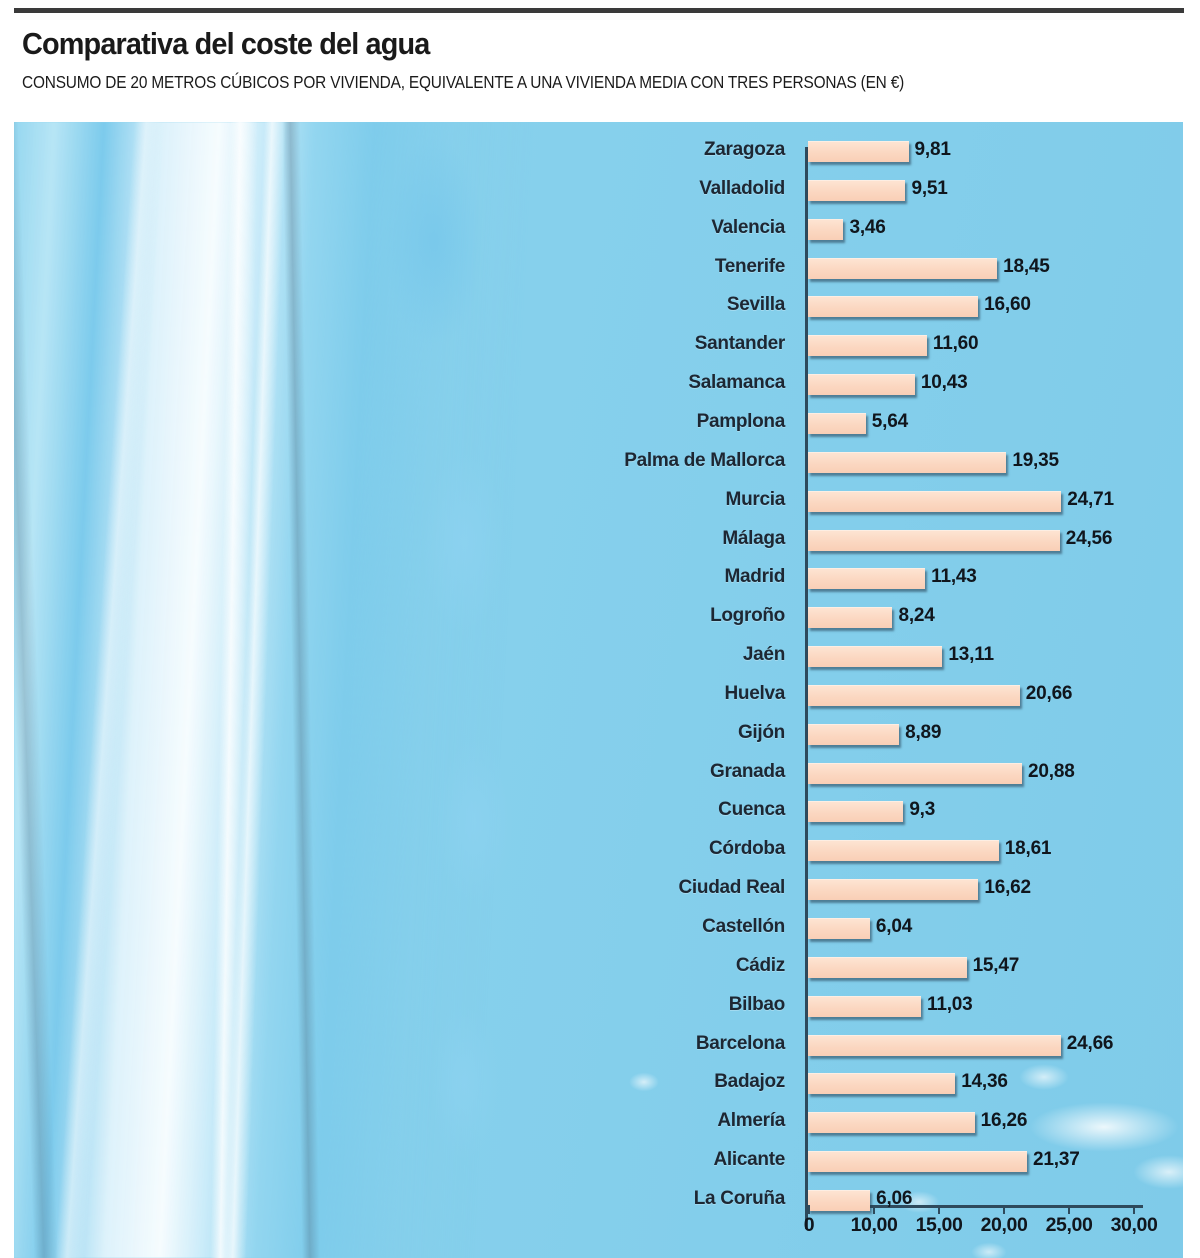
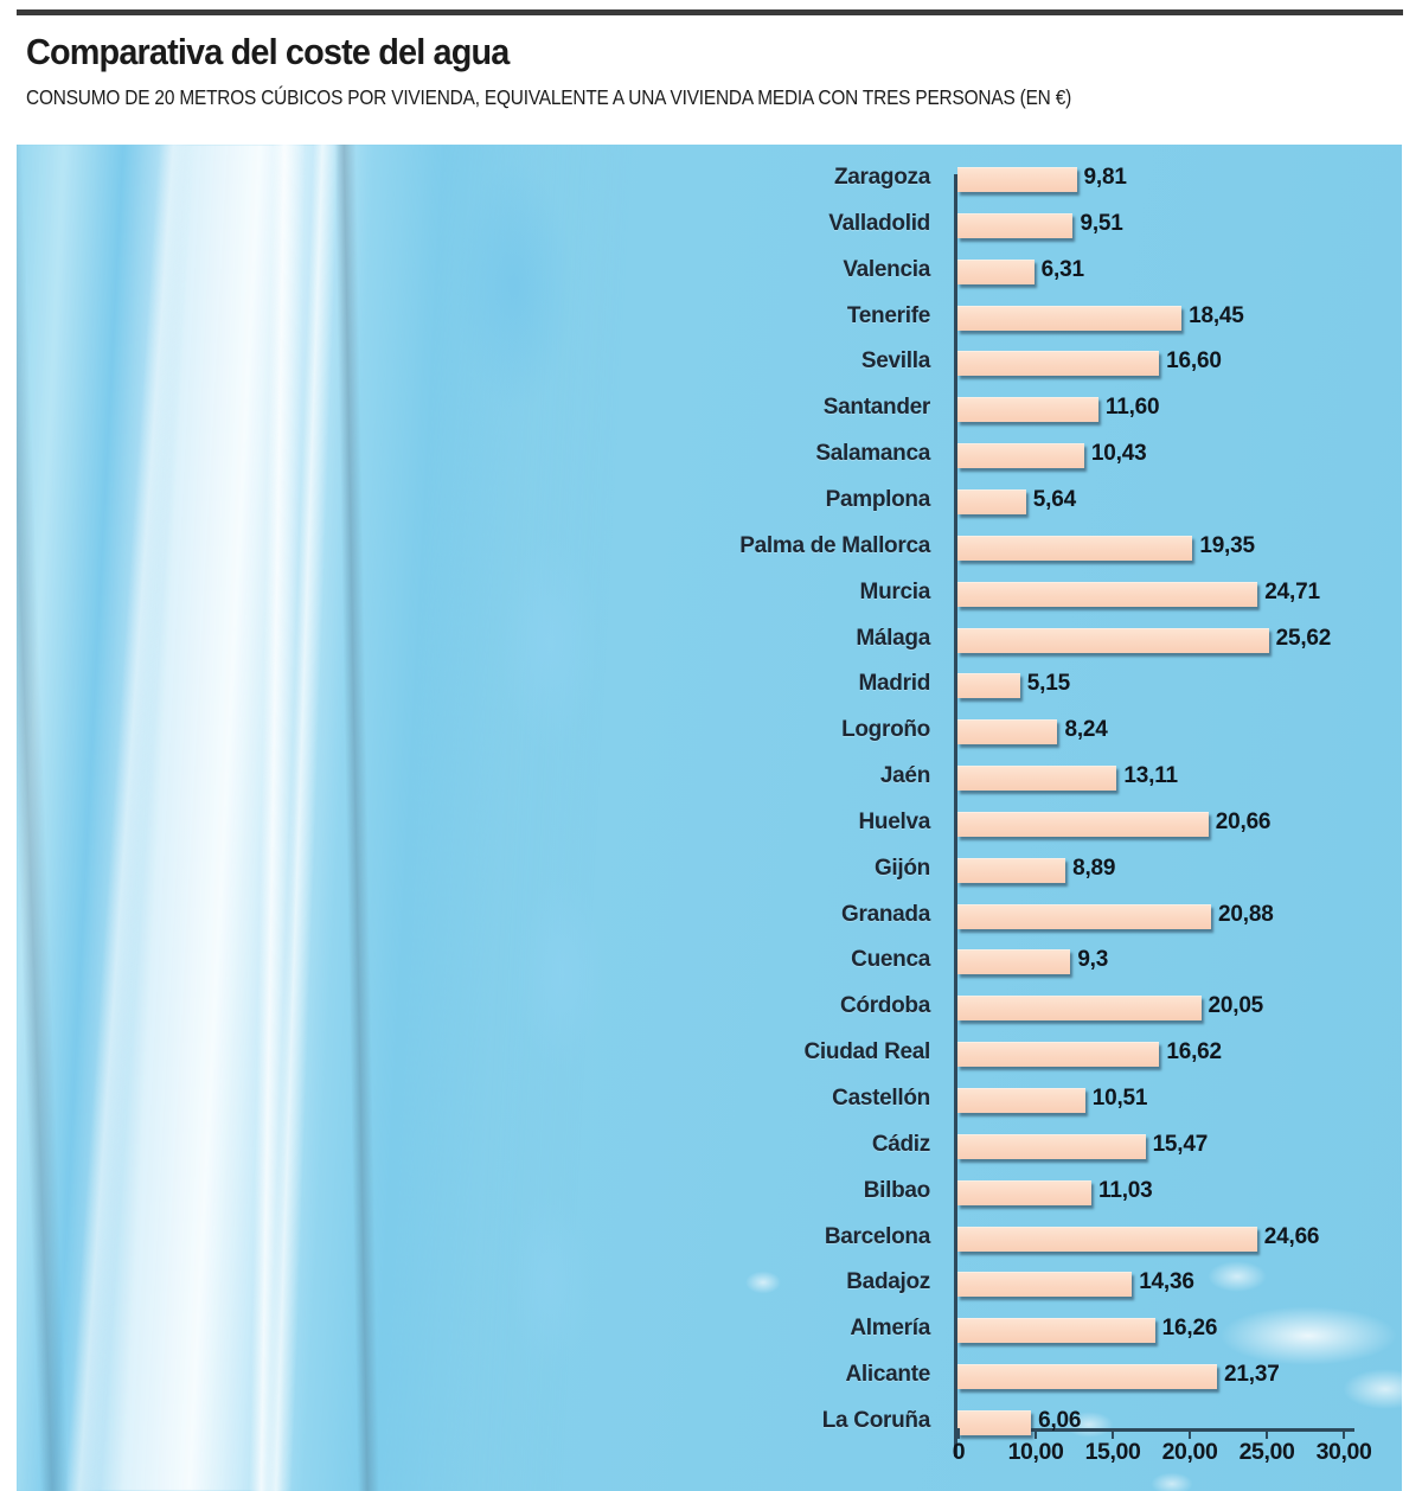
Valencia: 3,46 -> 6,31
Málaga: 24,56 -> 25,62
Madrid: 11,43 -> 5,15
Córdoba: 18,61 -> 20,05
Castellón: 6,04 -> 10,51
